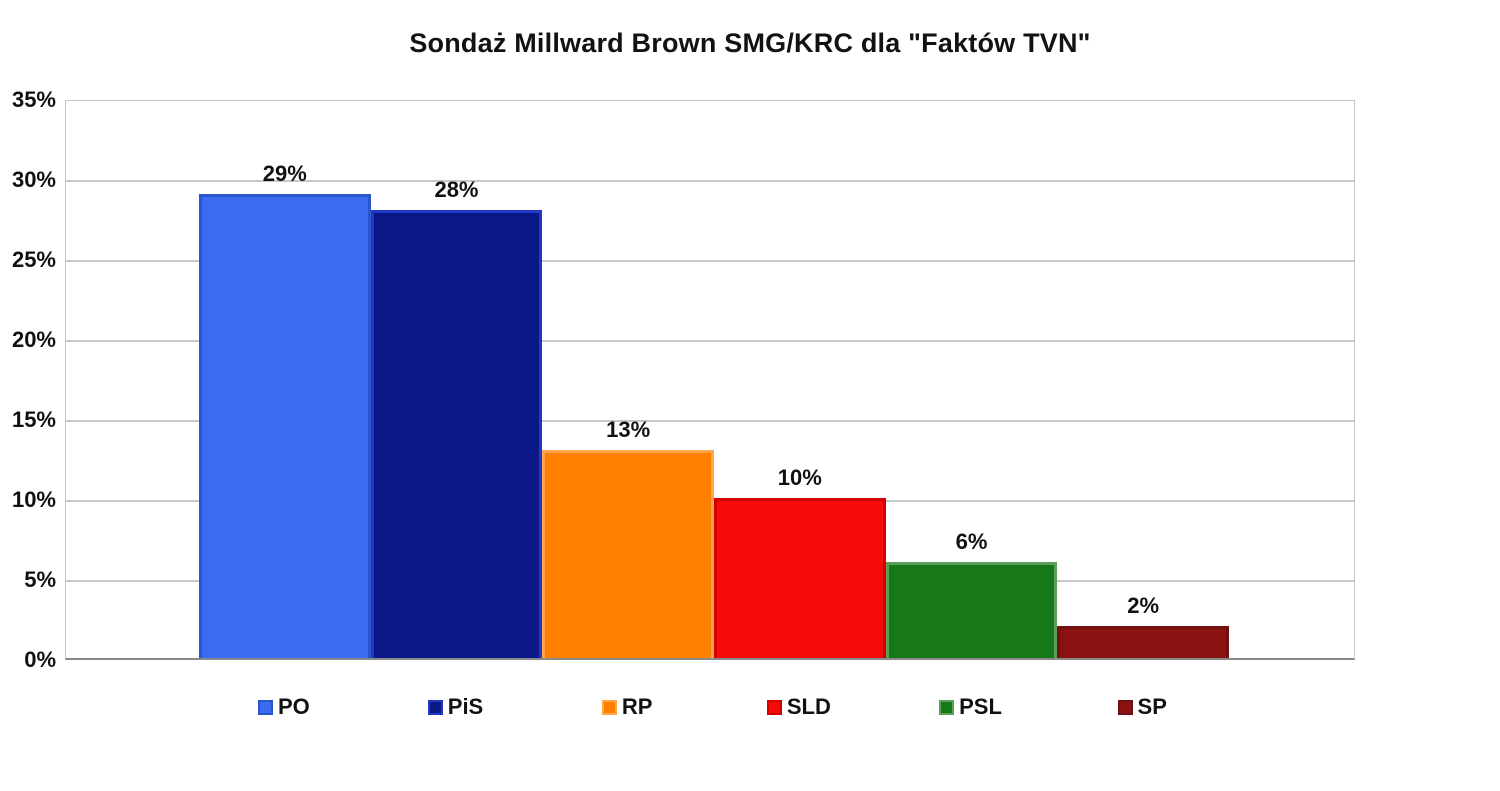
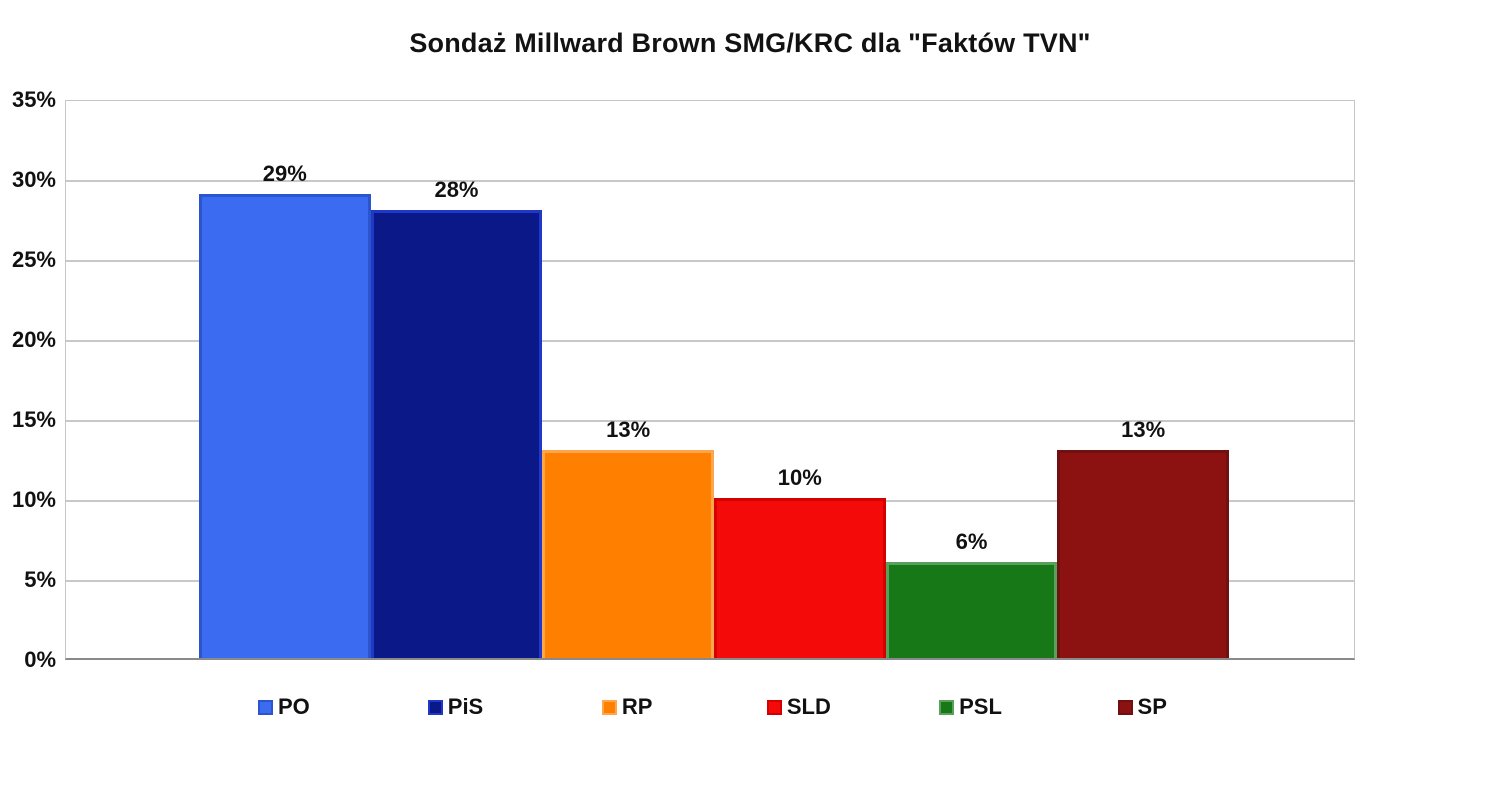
SP: 2% -> 13%
